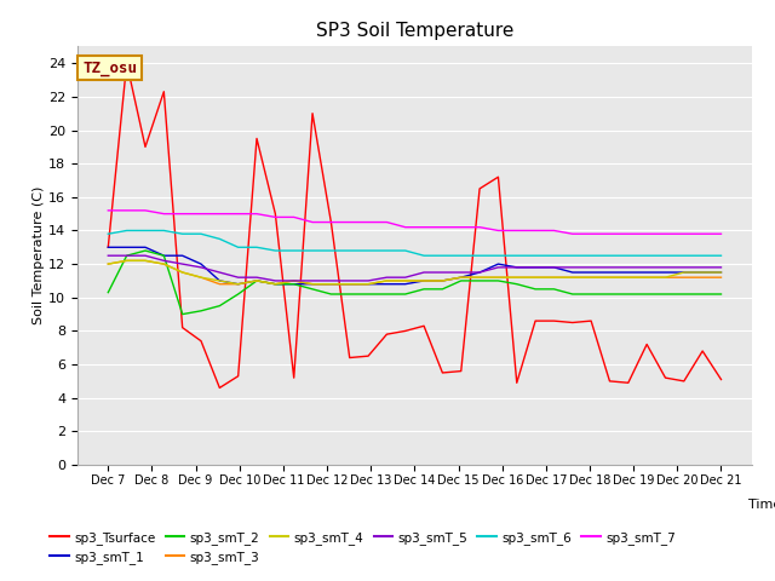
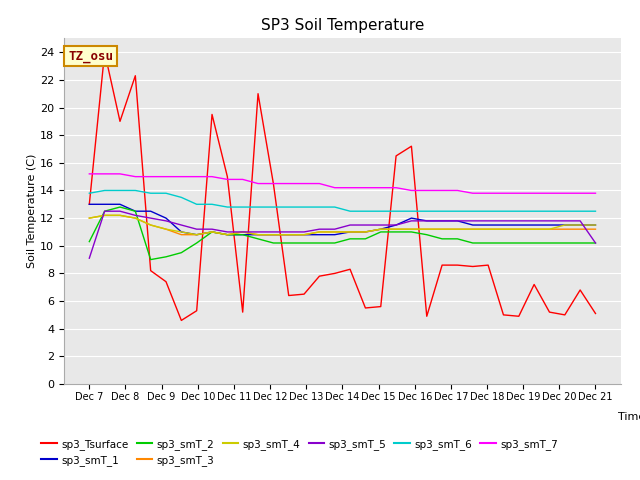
sp3_smT_5/Dec 7: 12.5 -> 9.1
sp3_smT_5/Dec 21: 11.8 -> 10.2
